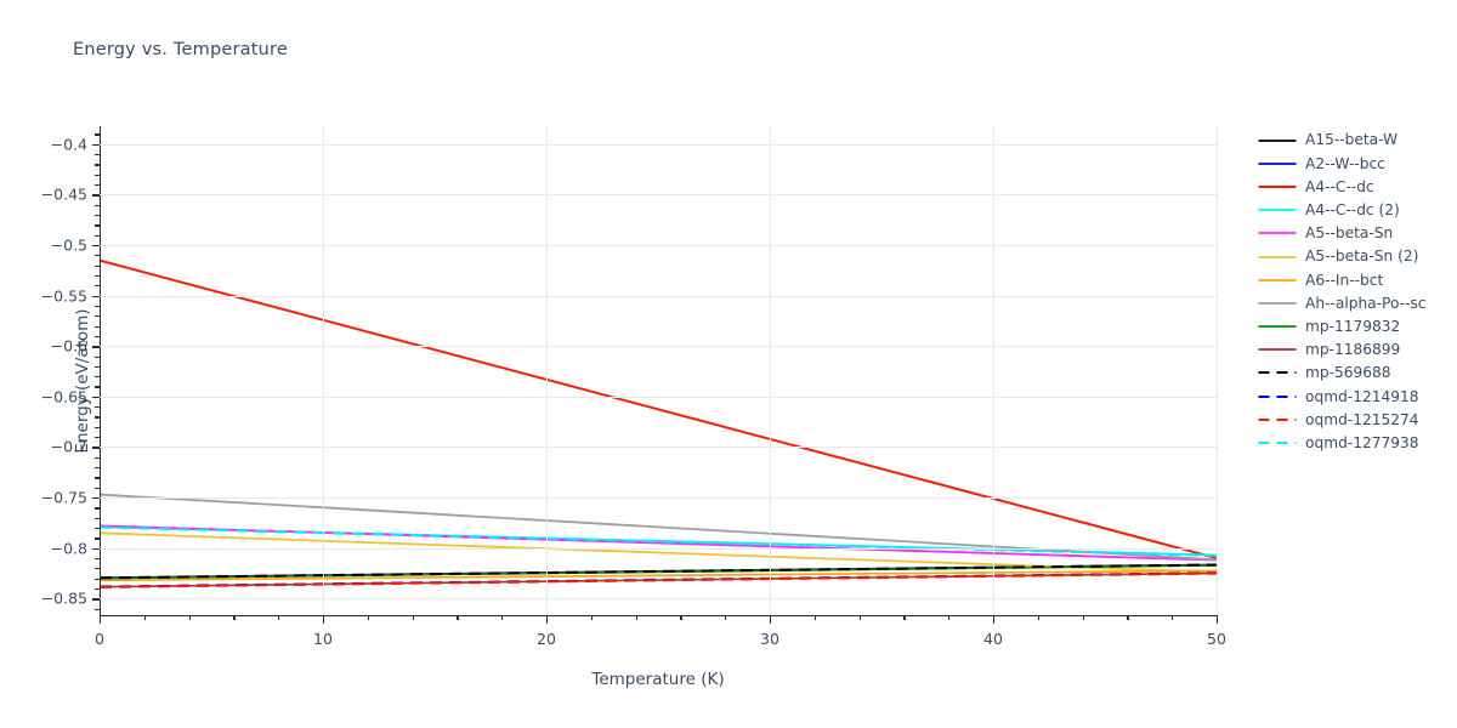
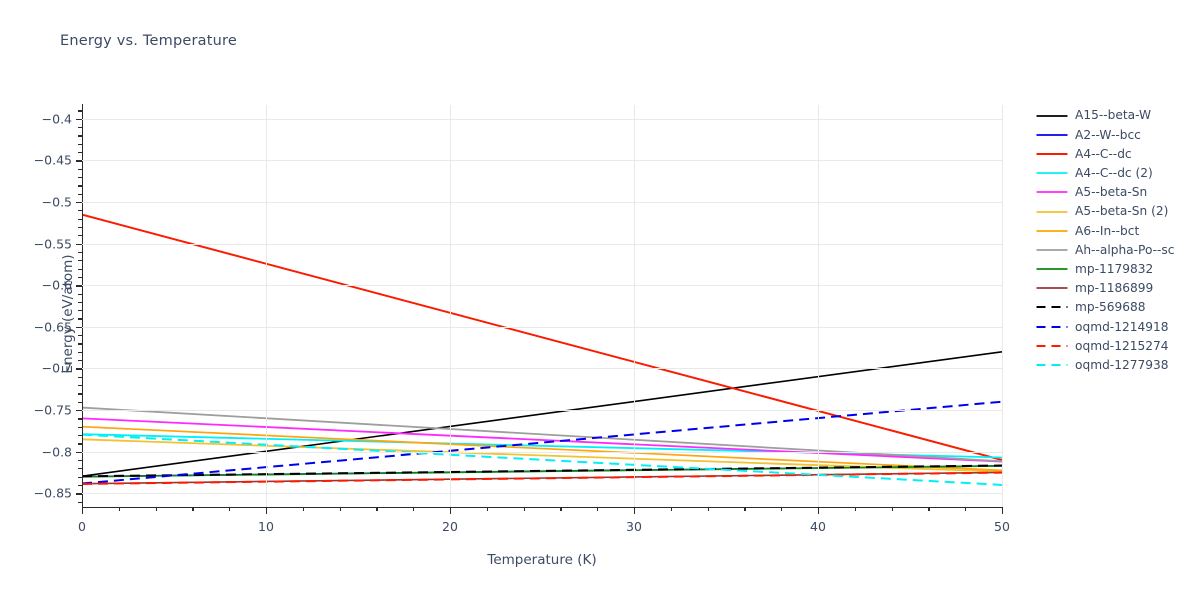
A5--beta-Sn/0: -0.78 -> -0.76
A6--In--bct/0: -0.83 -> -0.77
A15--beta-W/50: -0.82 -> -0.68
oqmd-1214918/50: -0.82 -> -0.74
oqmd-1277938/50: -0.81 -> -0.84
